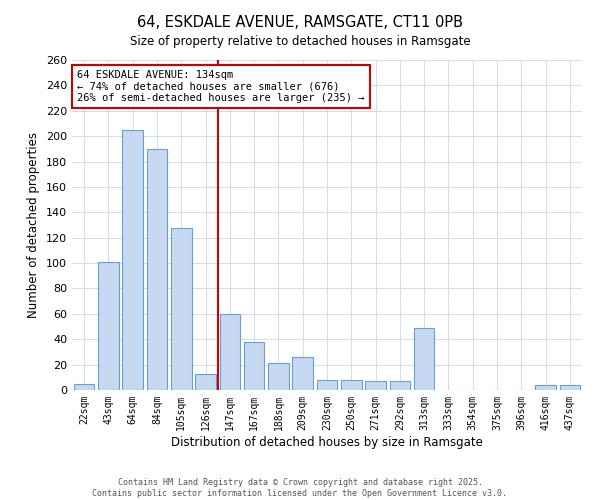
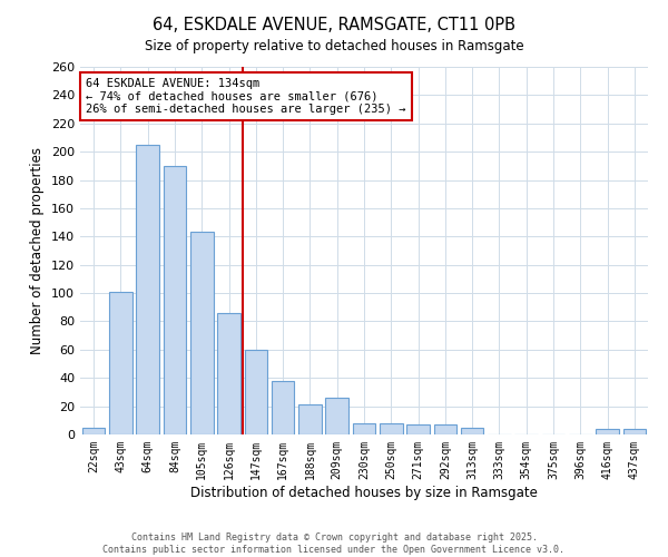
105sqm: 128 -> 143
126sqm: 13 -> 86
313sqm: 49 -> 5
